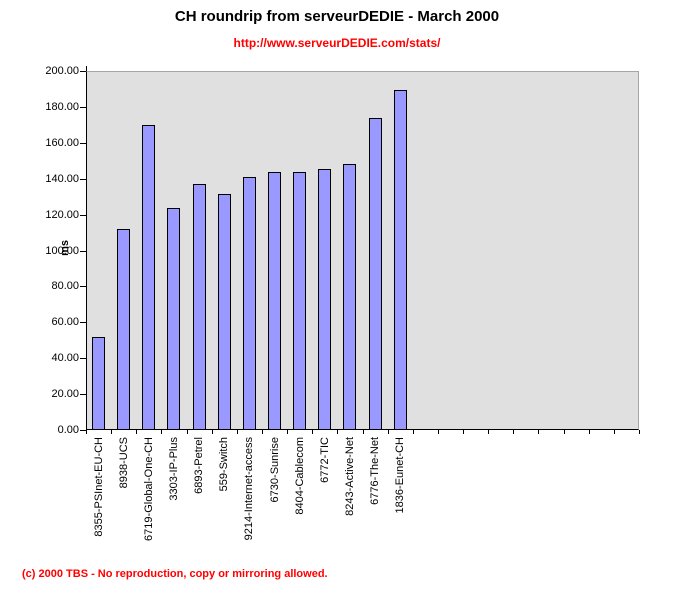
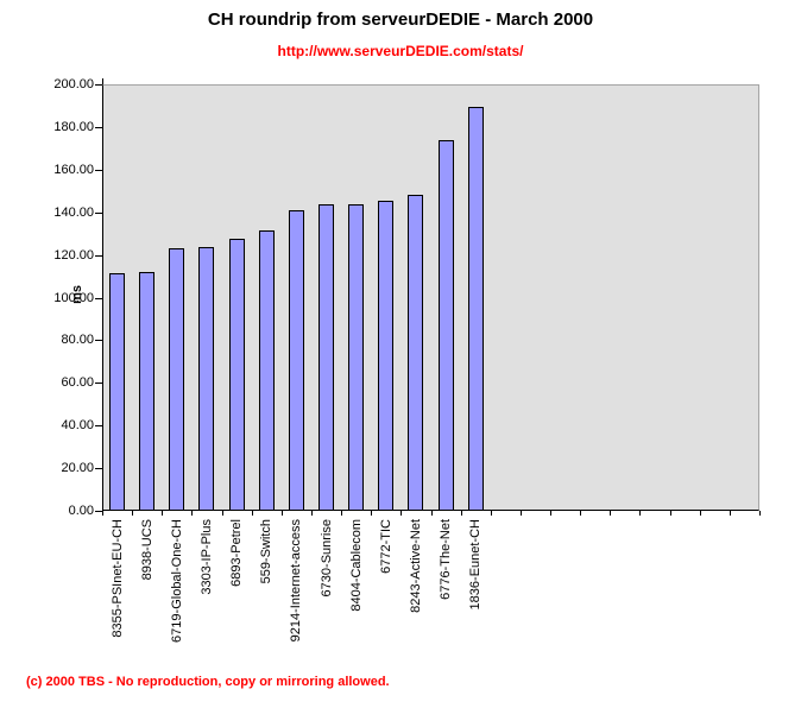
8355-PSInet-EU-CH: 52 -> 112
6719-Global-One-CH: 170 -> 123
6893-Petrel: 137 -> 128
